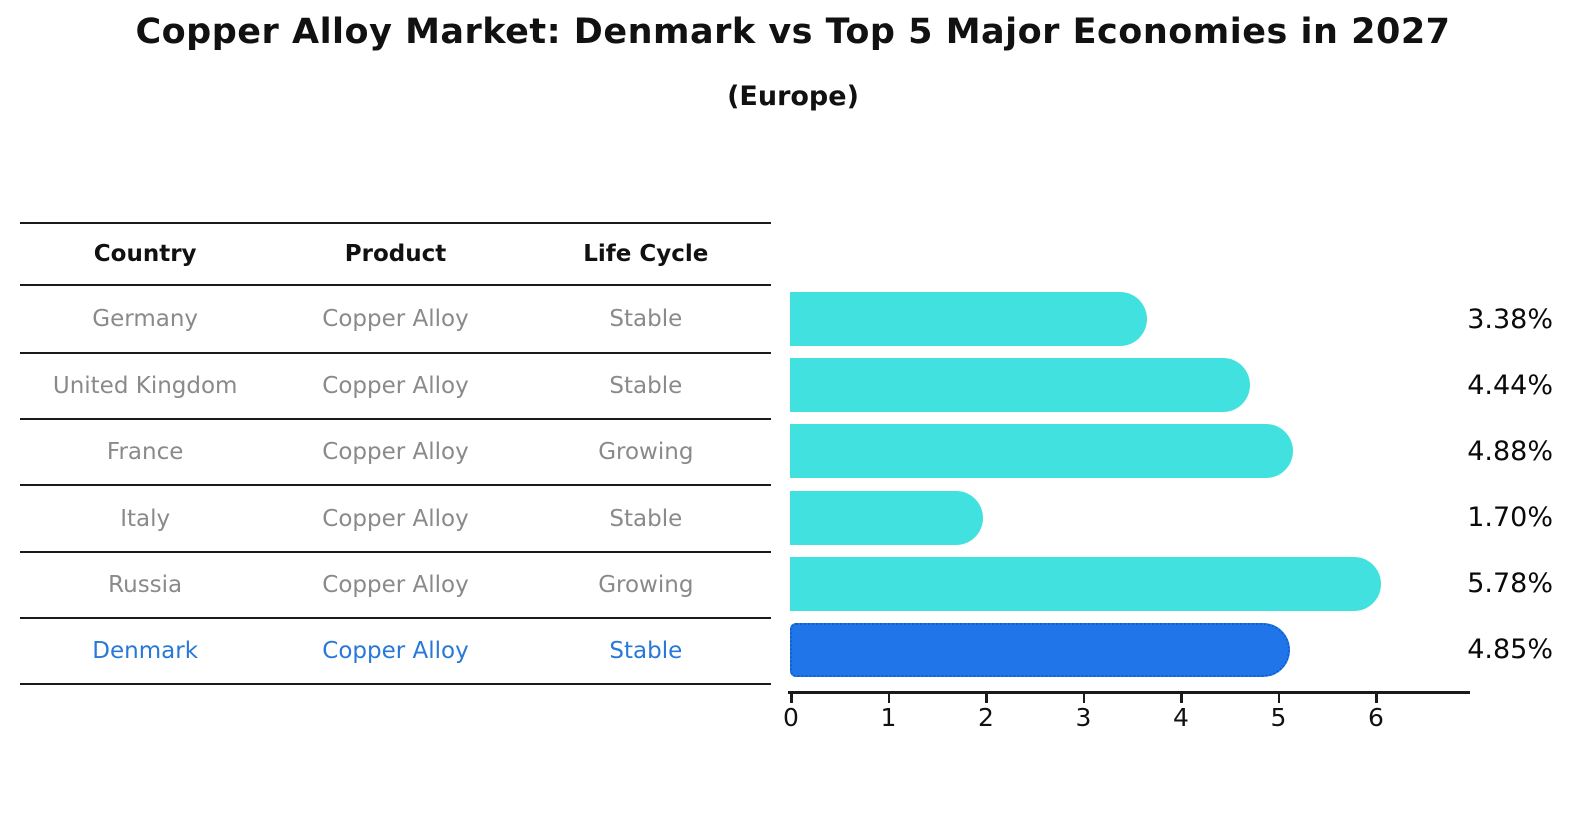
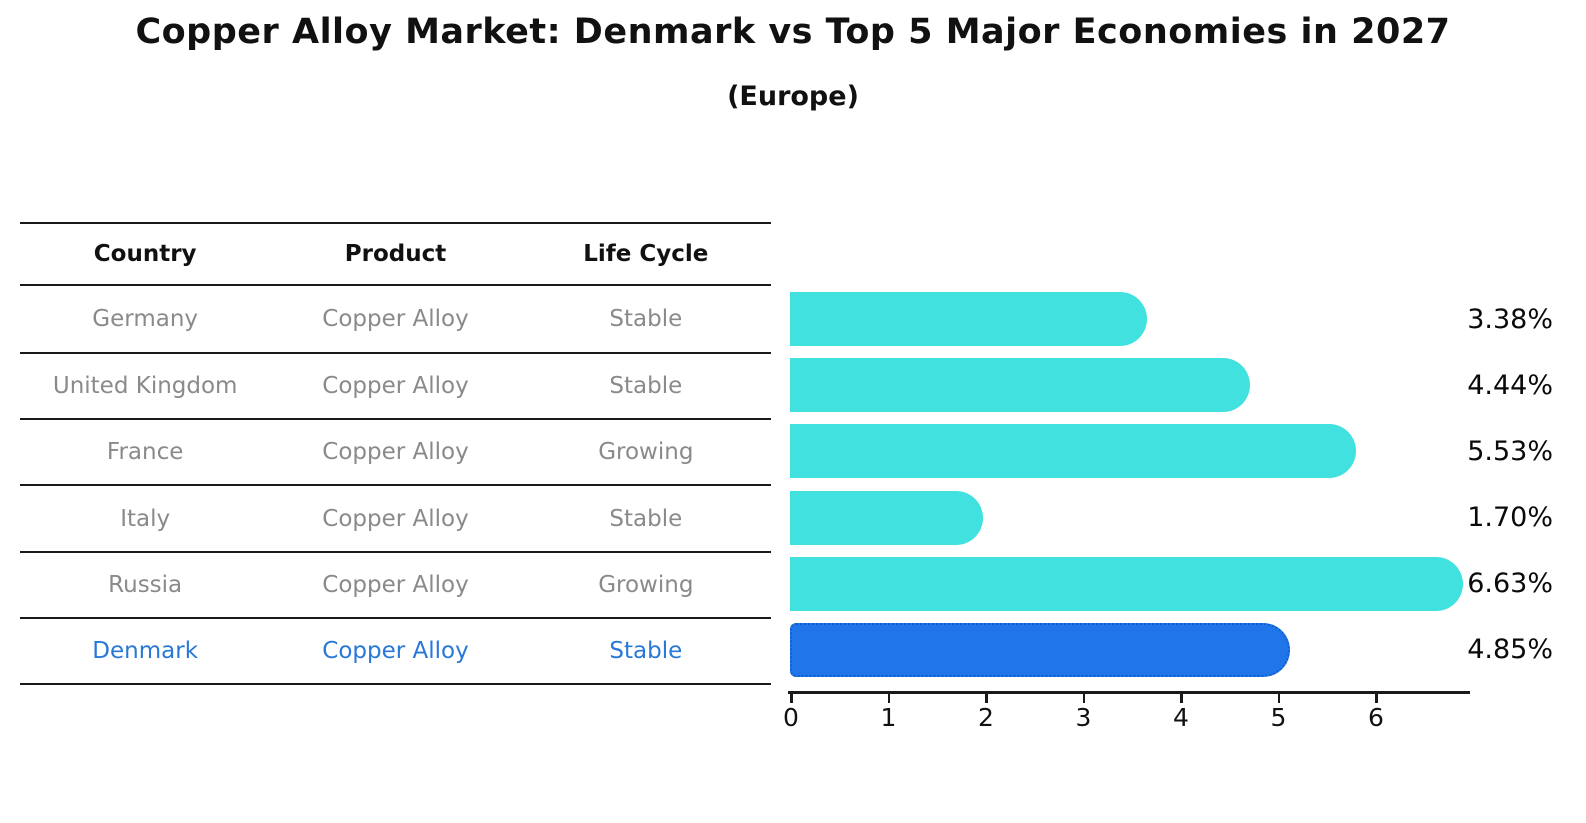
France: 4.88% -> 5.53%
Russia: 5.78% -> 6.63%
